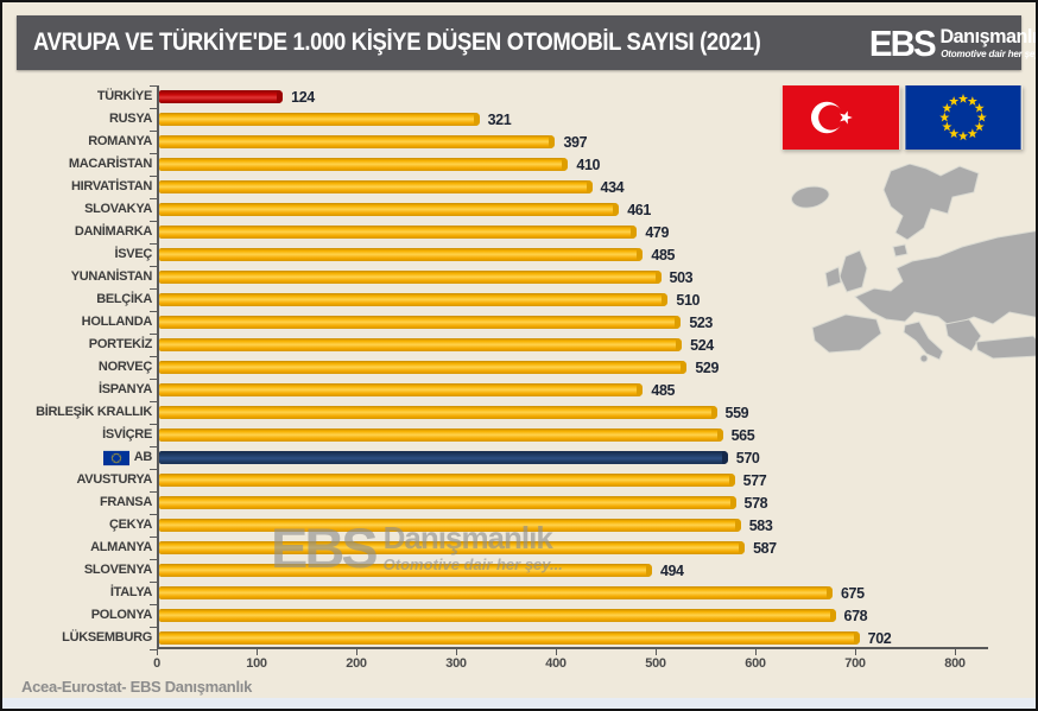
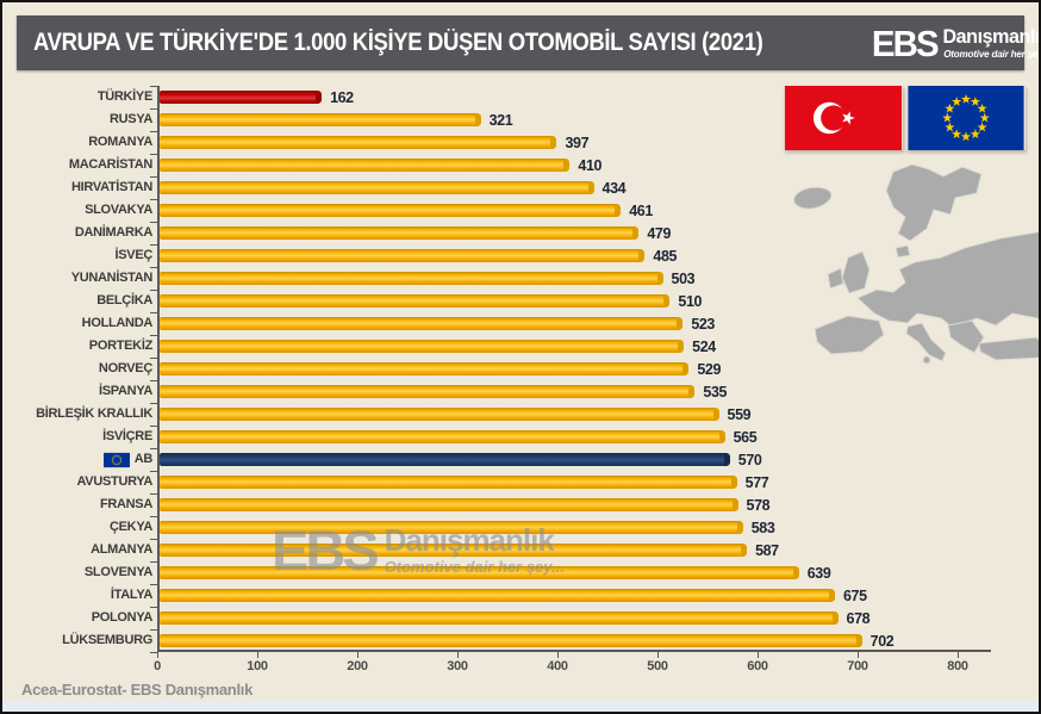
TÜRKİYE: 124 -> 162
İSPANYA: 485 -> 535
SLOVENYA: 494 -> 639
